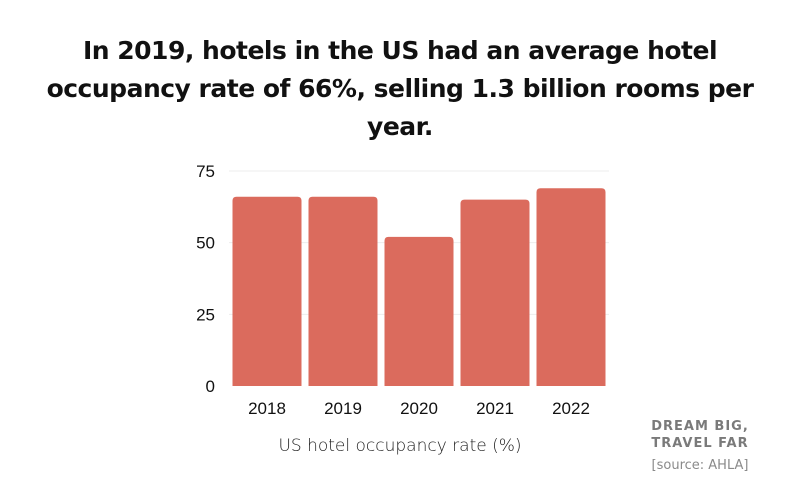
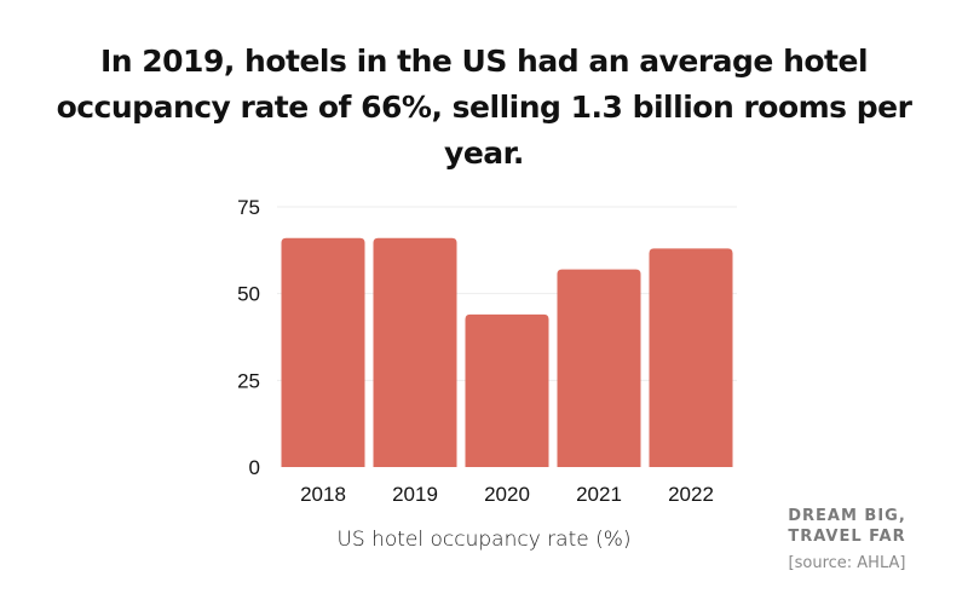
2020: 52 -> 44
2021: 65 -> 57
2022: 69 -> 63
